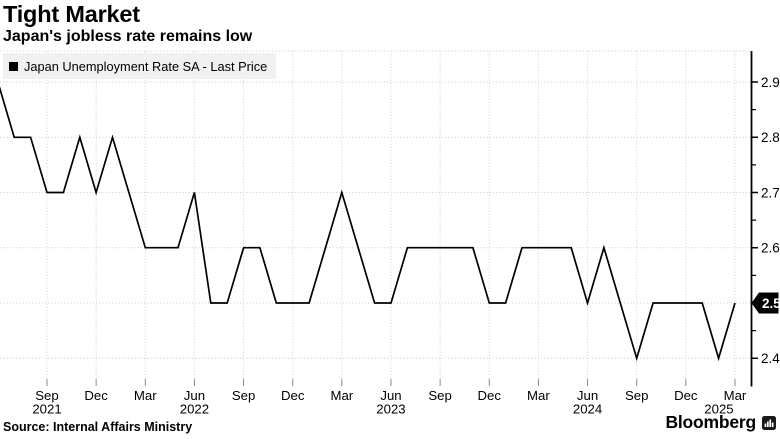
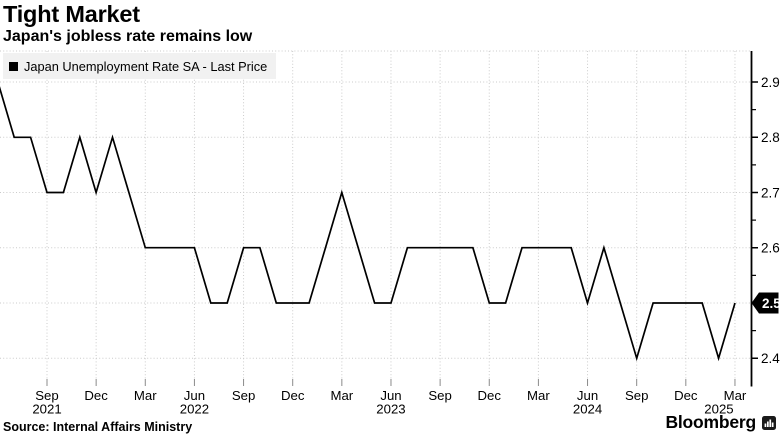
Jun 2022: 2.7 -> 2.6
